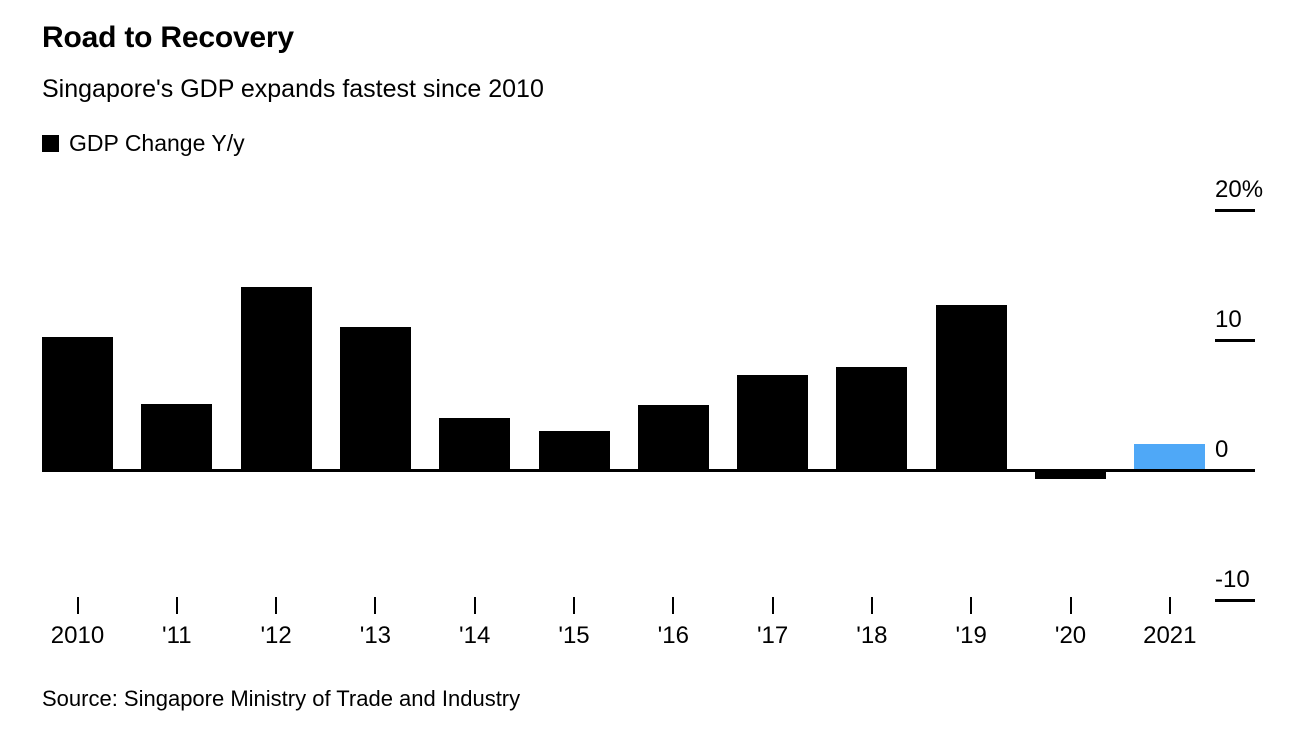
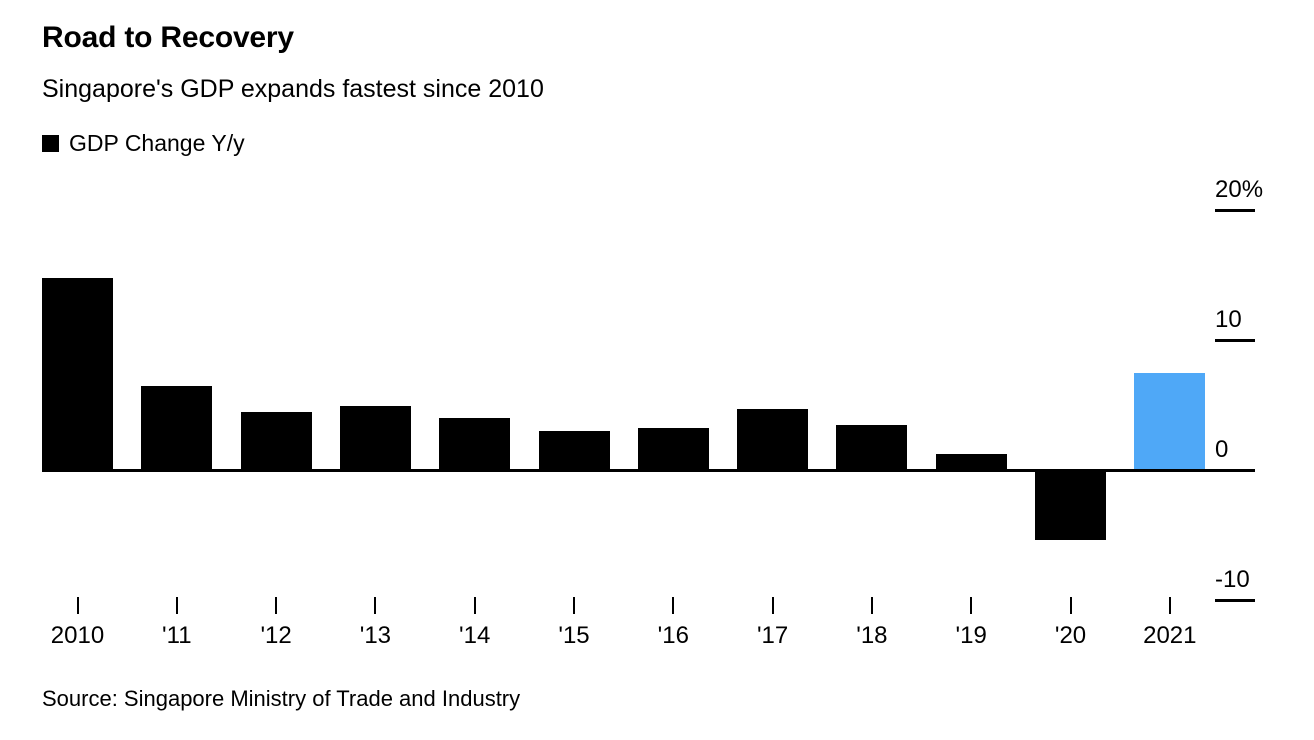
2010: 10.2% -> 14.8%
'11: 5.1% -> 6.5%
'12: 14.1% -> 4.5%
'13: 11.0% -> 4.9%
'16: 5.0% -> 3.2%
'17: 7.3% -> 4.7%
'18: 7.9% -> 3.5%
'19: 12.7% -> 1.2%
'20: -0.7% -> -5.4%
2021: 2.0% -> 7.5%
